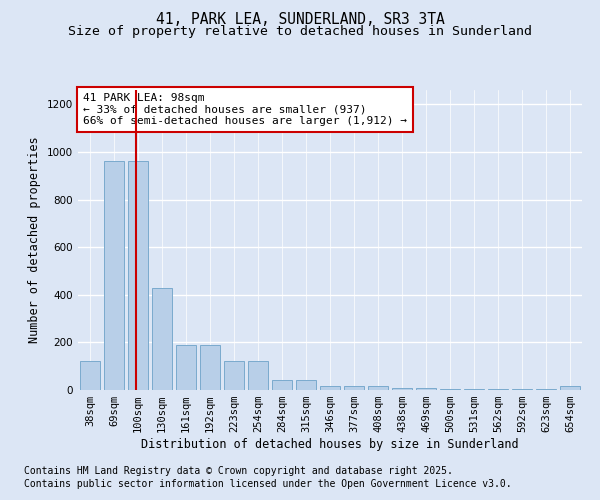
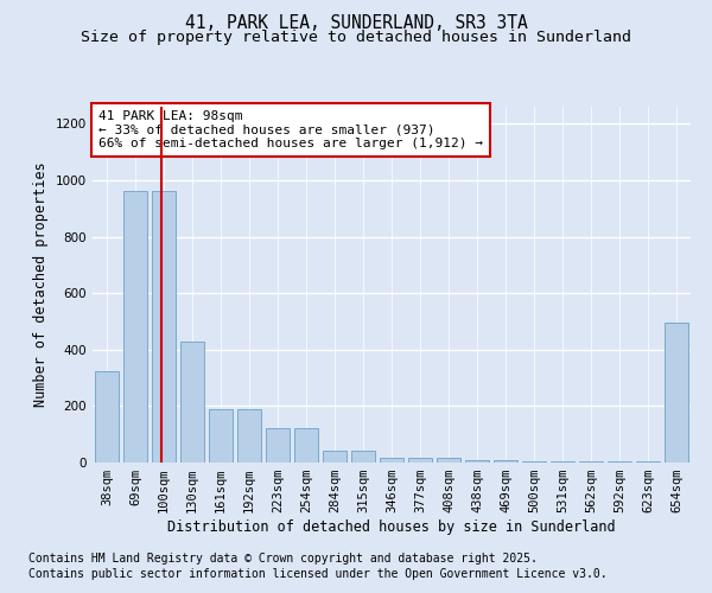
38sqm: 120 -> 325
654sqm: 15 -> 495
